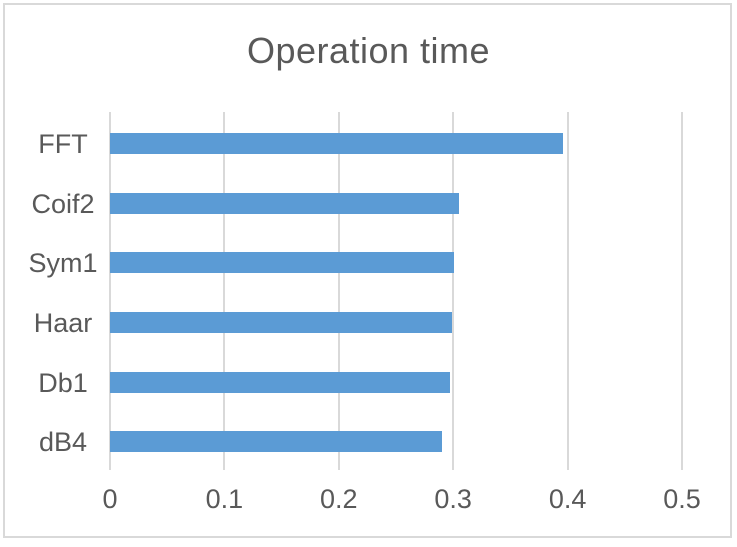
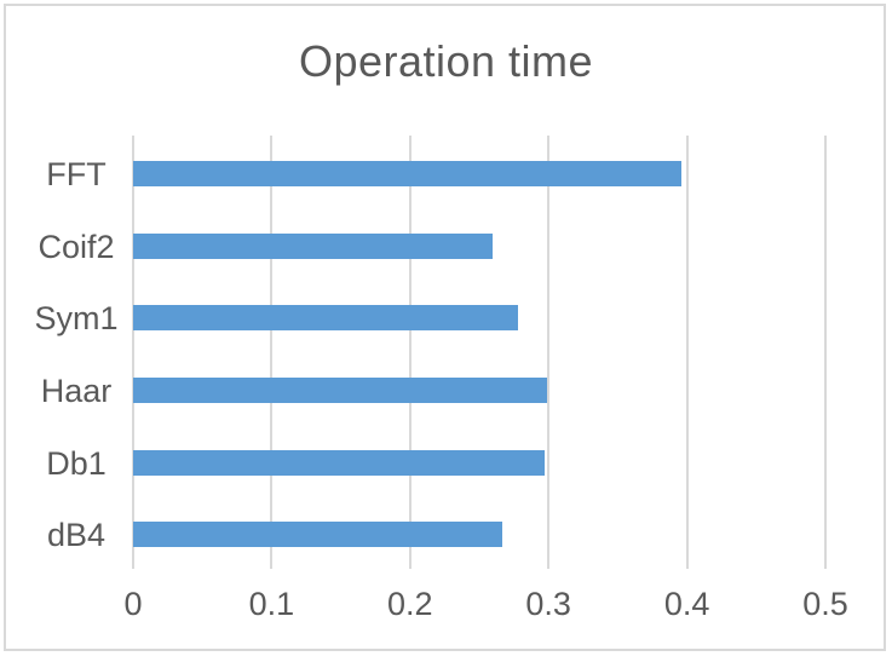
Coif2: 0.305 -> 0.260
Sym1: 0.301 -> 0.278
dB4: 0.290 -> 0.267
